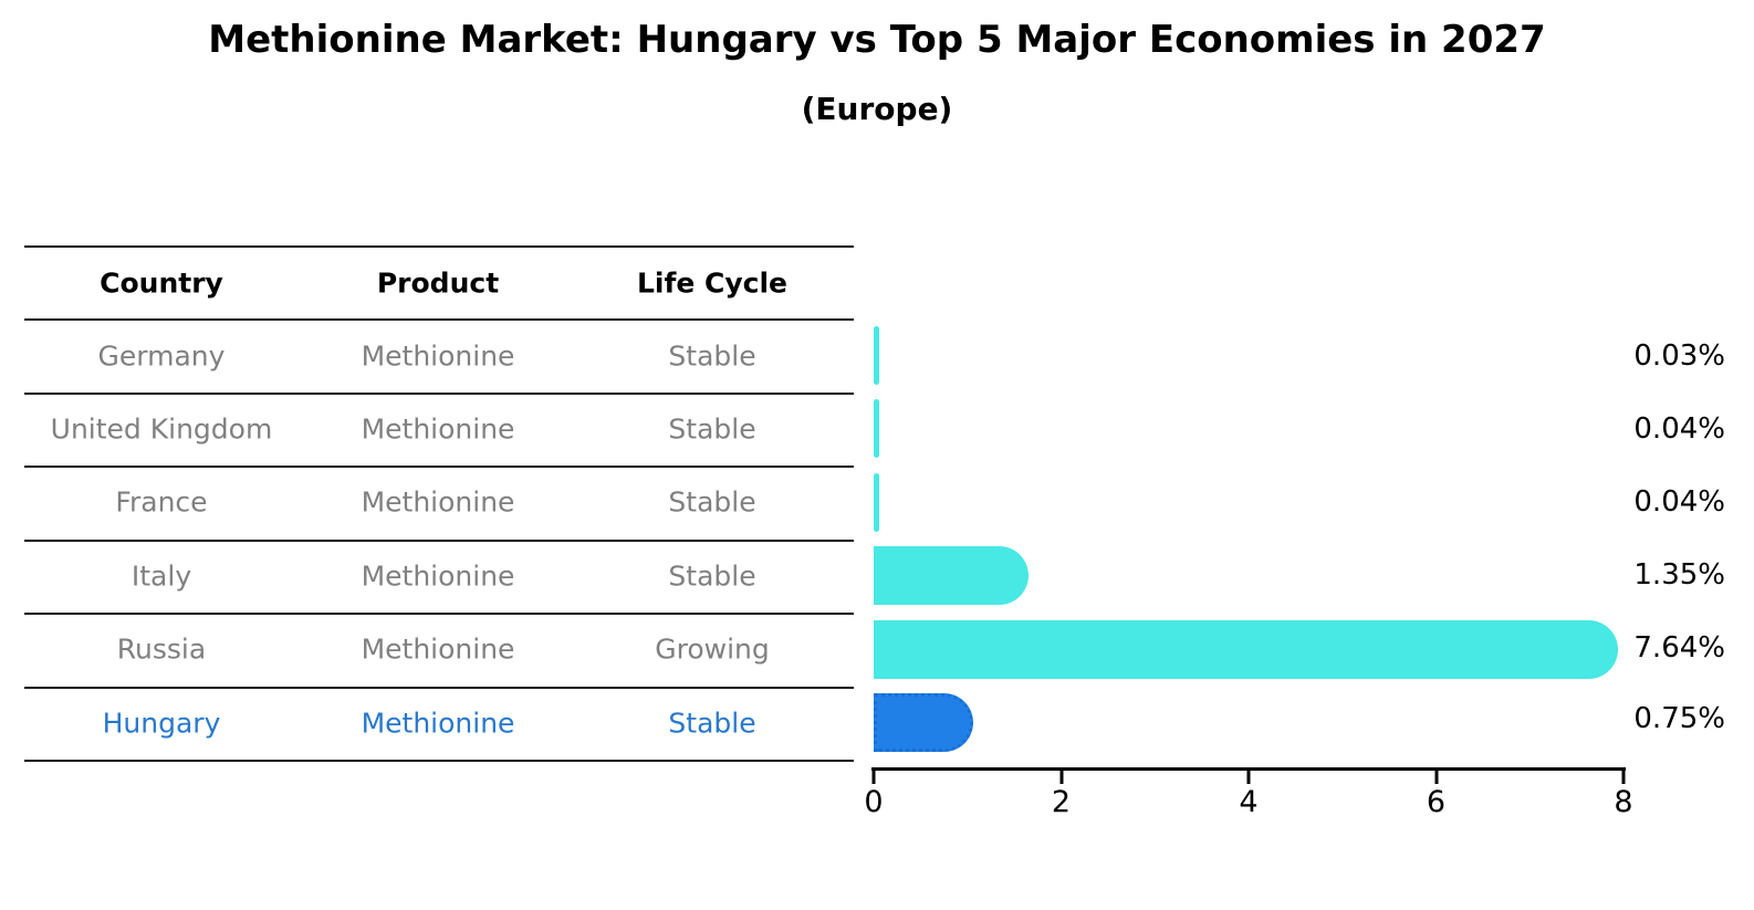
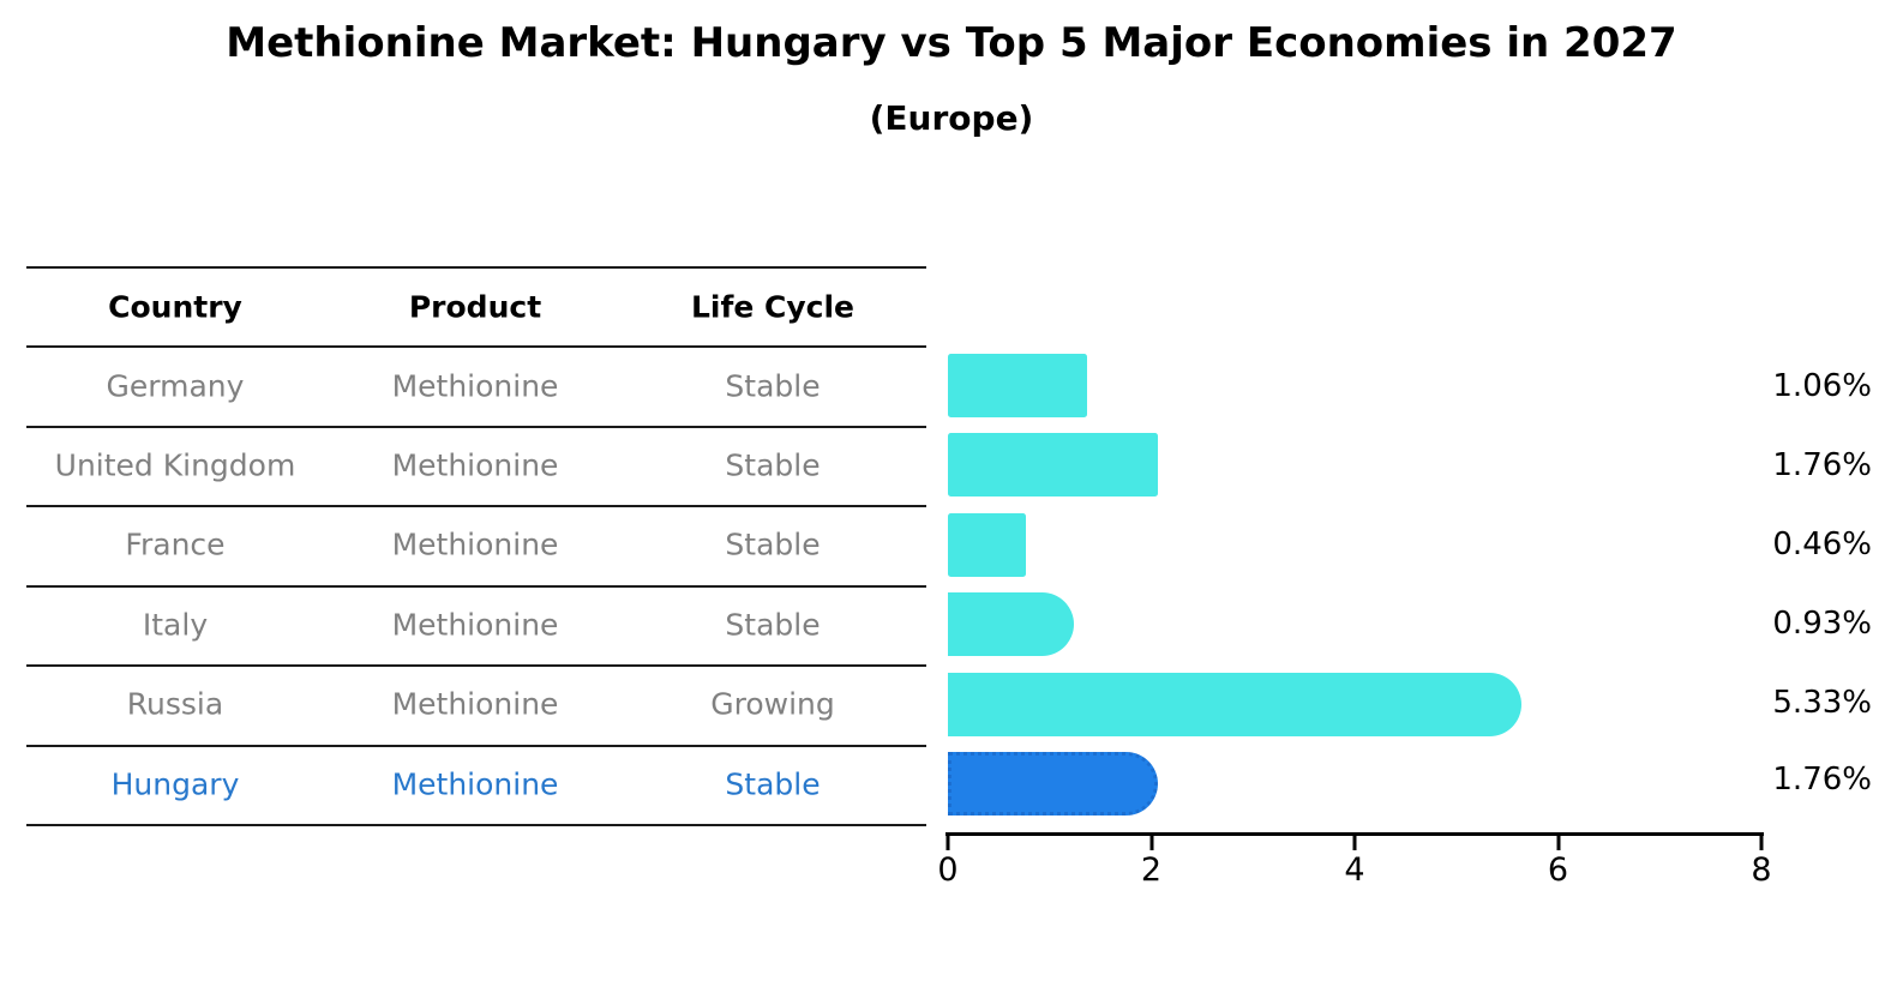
Germany: 0.03% -> 1.06%
United Kingdom: 0.04% -> 1.76%
France: 0.04% -> 0.46%
Italy: 1.35% -> 0.93%
Russia: 7.64% -> 5.33%
Hungary: 0.75% -> 1.76%
